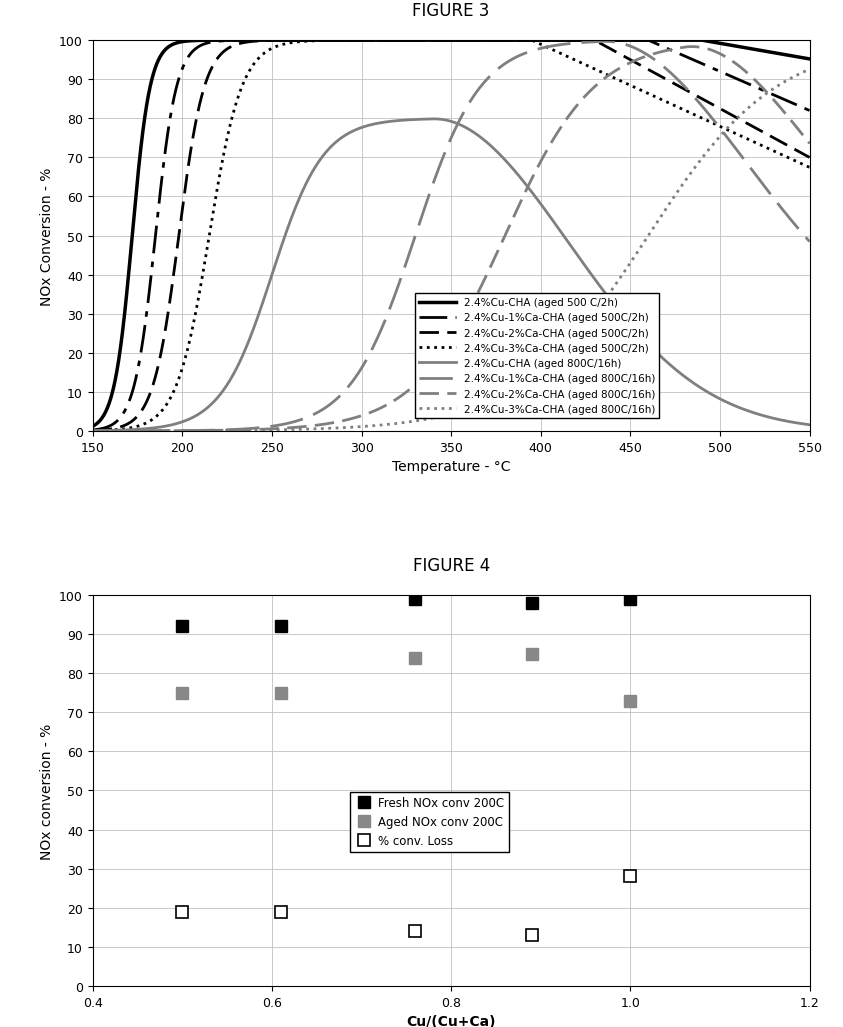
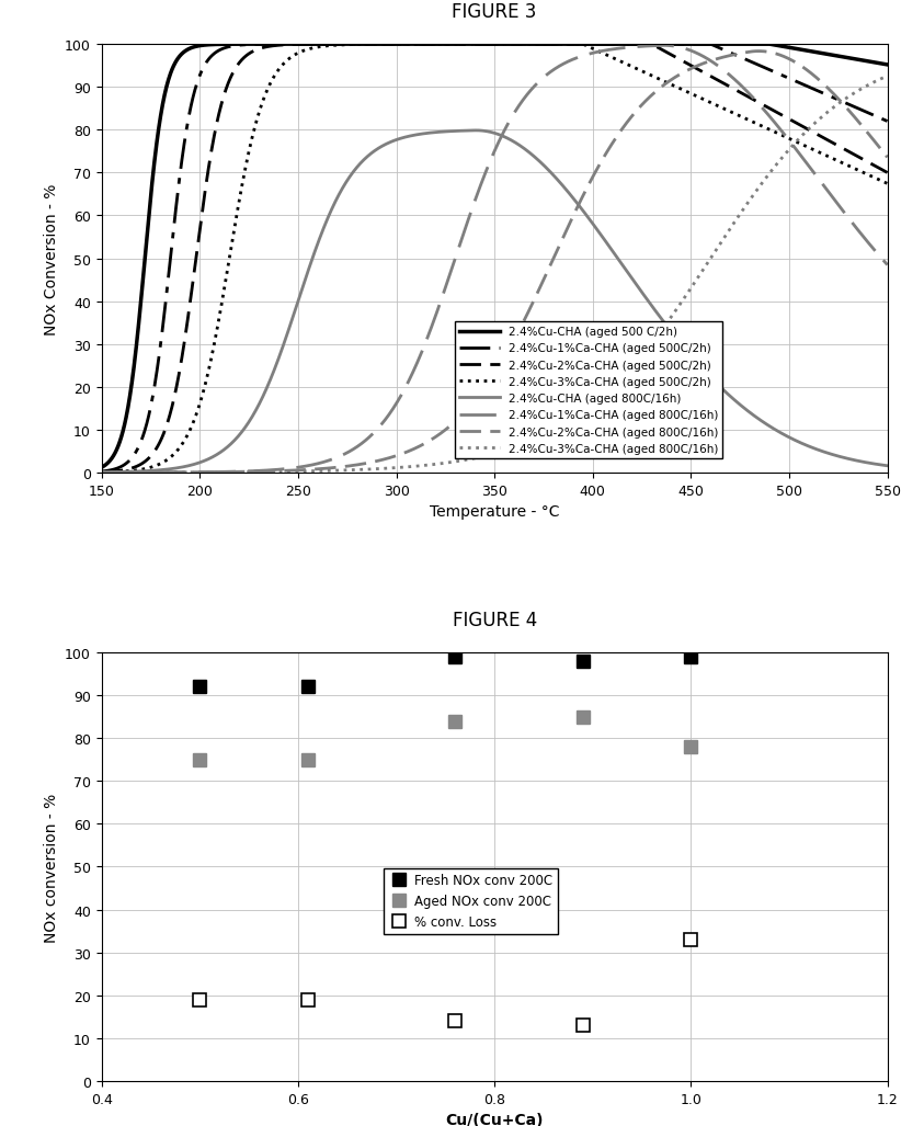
FIGURE 4/Aged NOx conv 200C/1.0: 73 -> 78
FIGURE 4/% conv. Loss/1.0: 28 -> 33
